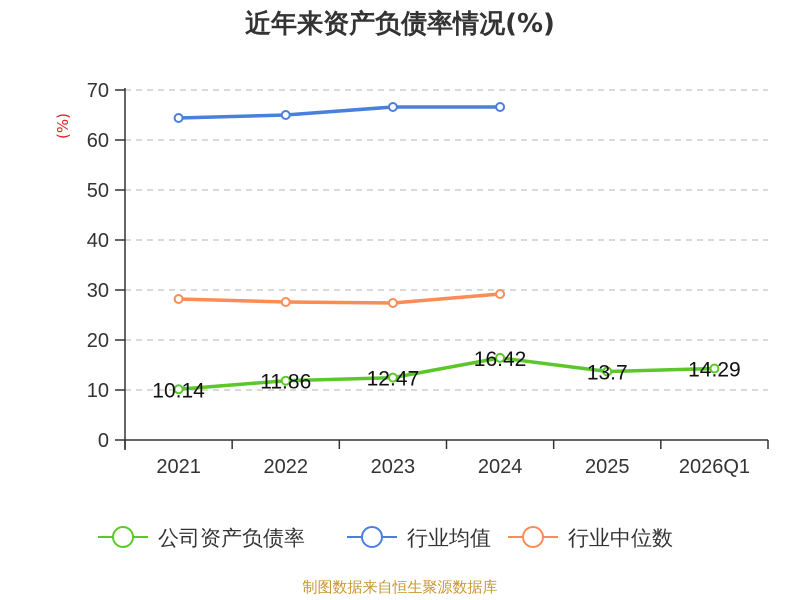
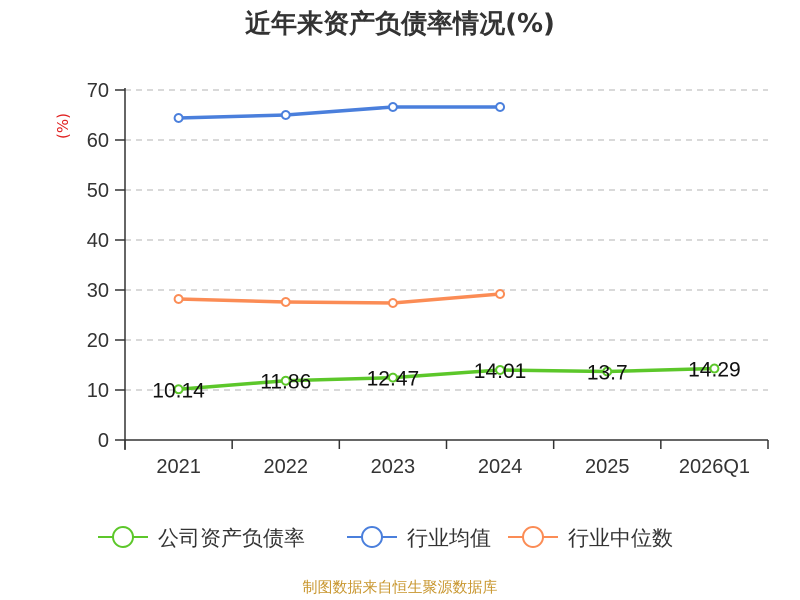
公司资产负债率/2024: 16.42 -> 14.01
